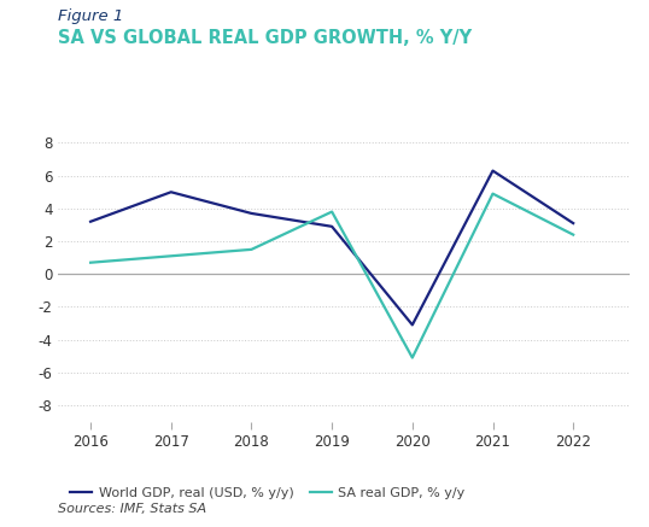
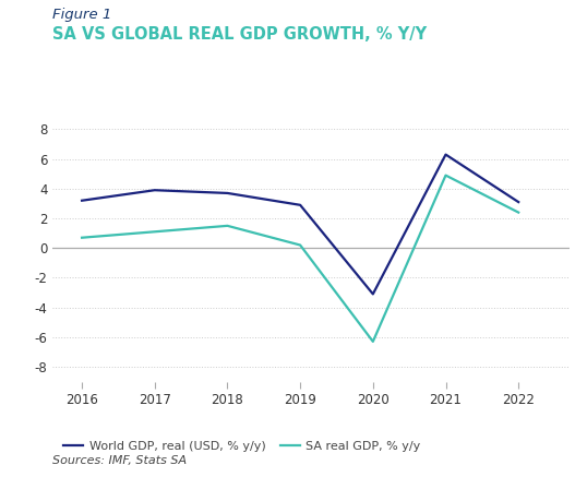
World GDP, real (USD, % y/y)/2017: 5.0 -> 3.9
SA real GDP, % y/y/2019: 3.8 -> 0.2
SA real GDP, % y/y/2020: -5.1 -> -6.3
